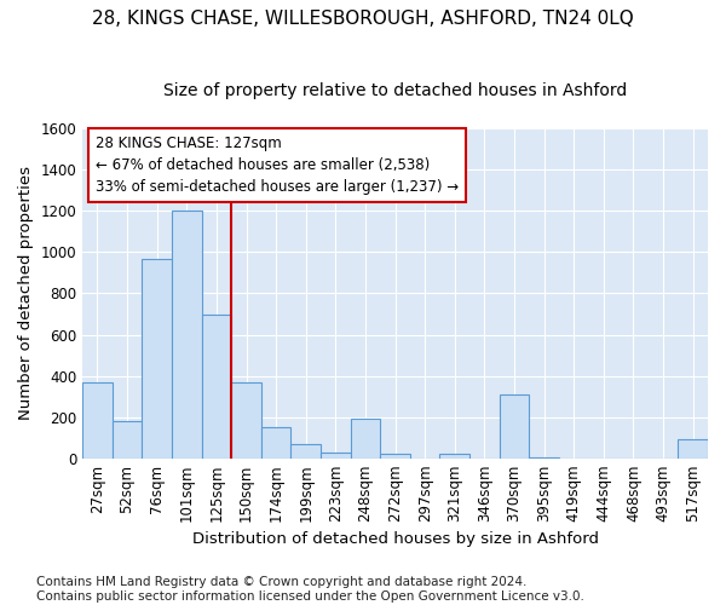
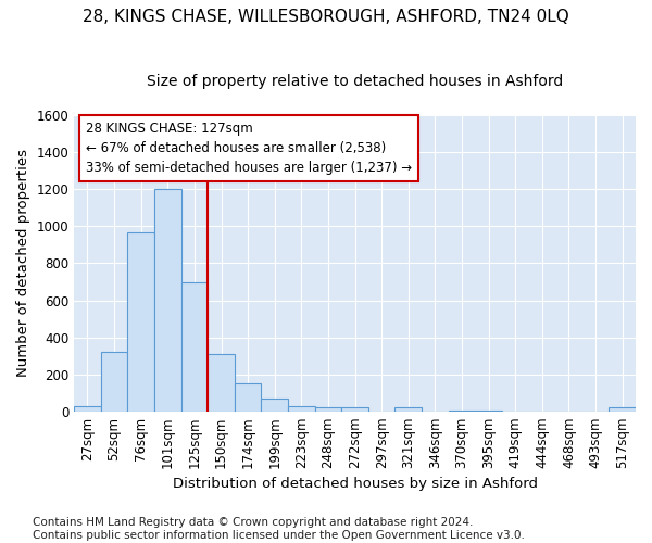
27sqm: 370 -> 30
52sqm: 180 -> 320
150sqm: 370 -> 310
248sqm: 190 -> 20
370sqm: 310 -> 0
517sqm: 90 -> 20
